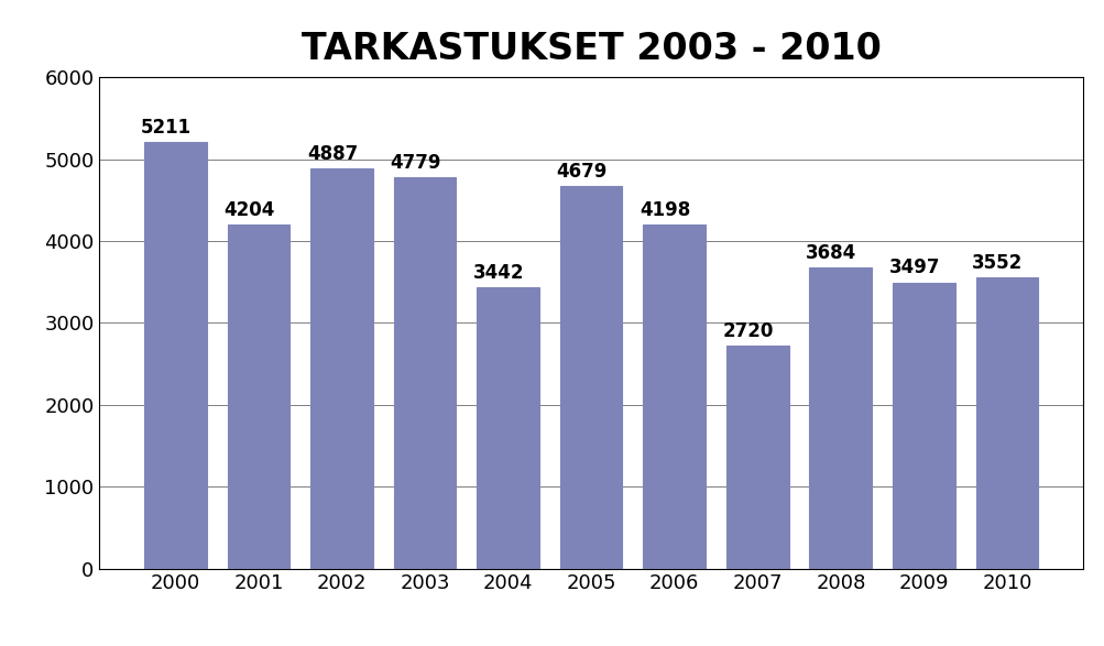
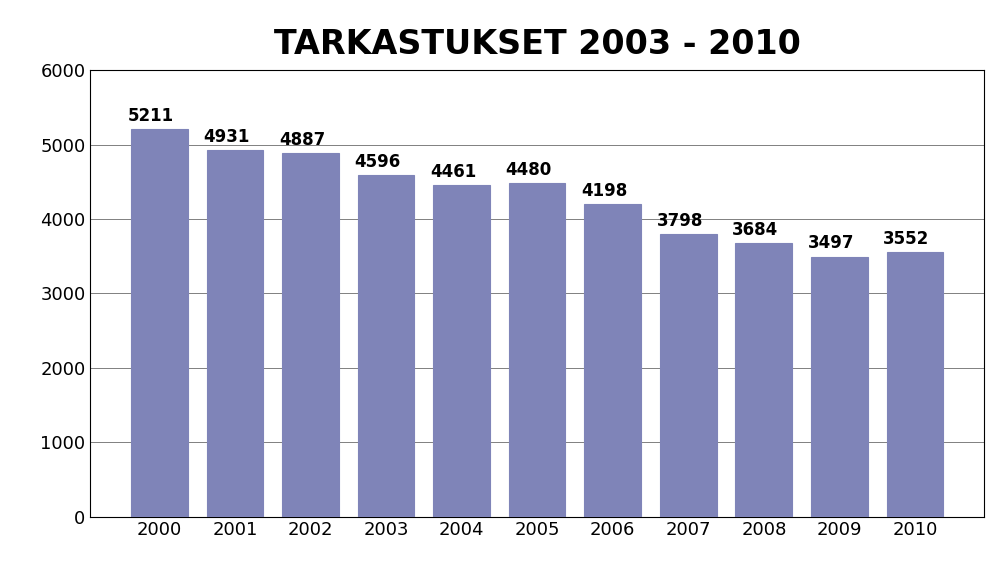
2001: 4204 -> 4931
2003: 4779 -> 4596
2004: 3442 -> 4461
2005: 4679 -> 4480
2007: 2720 -> 3798
